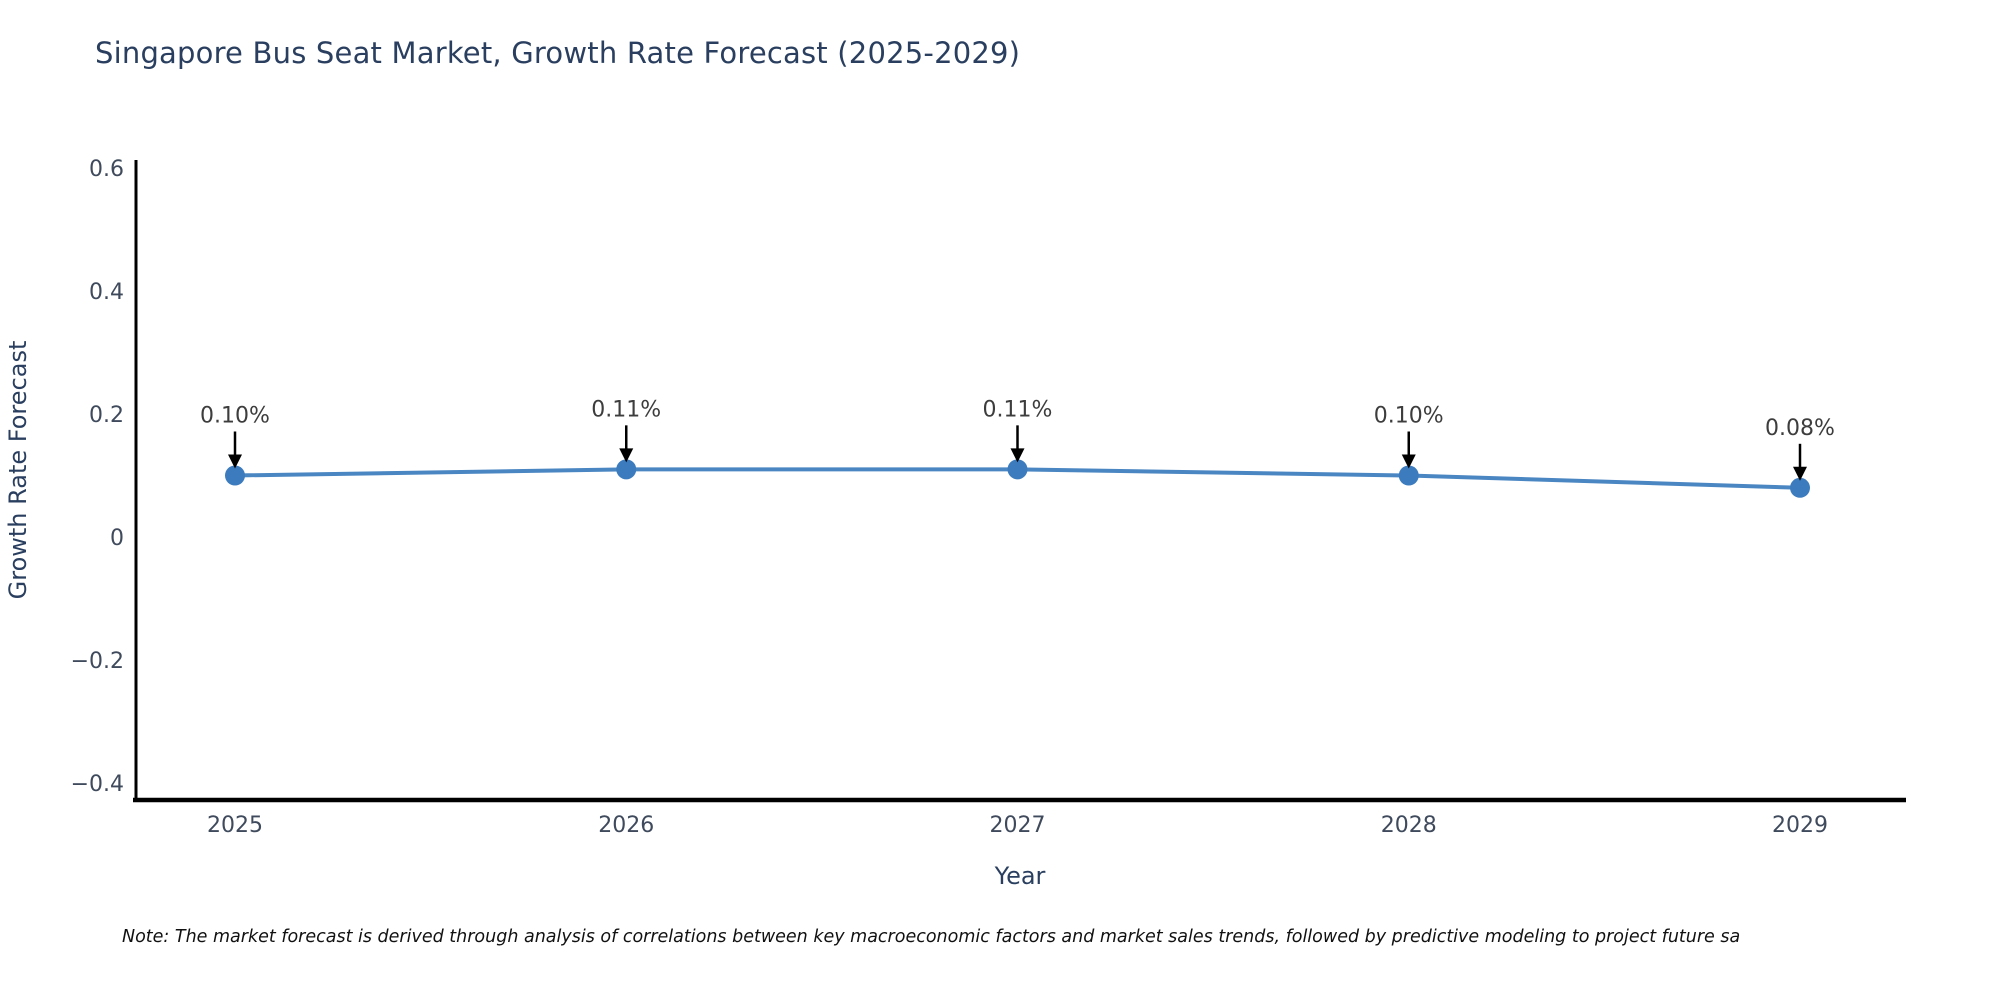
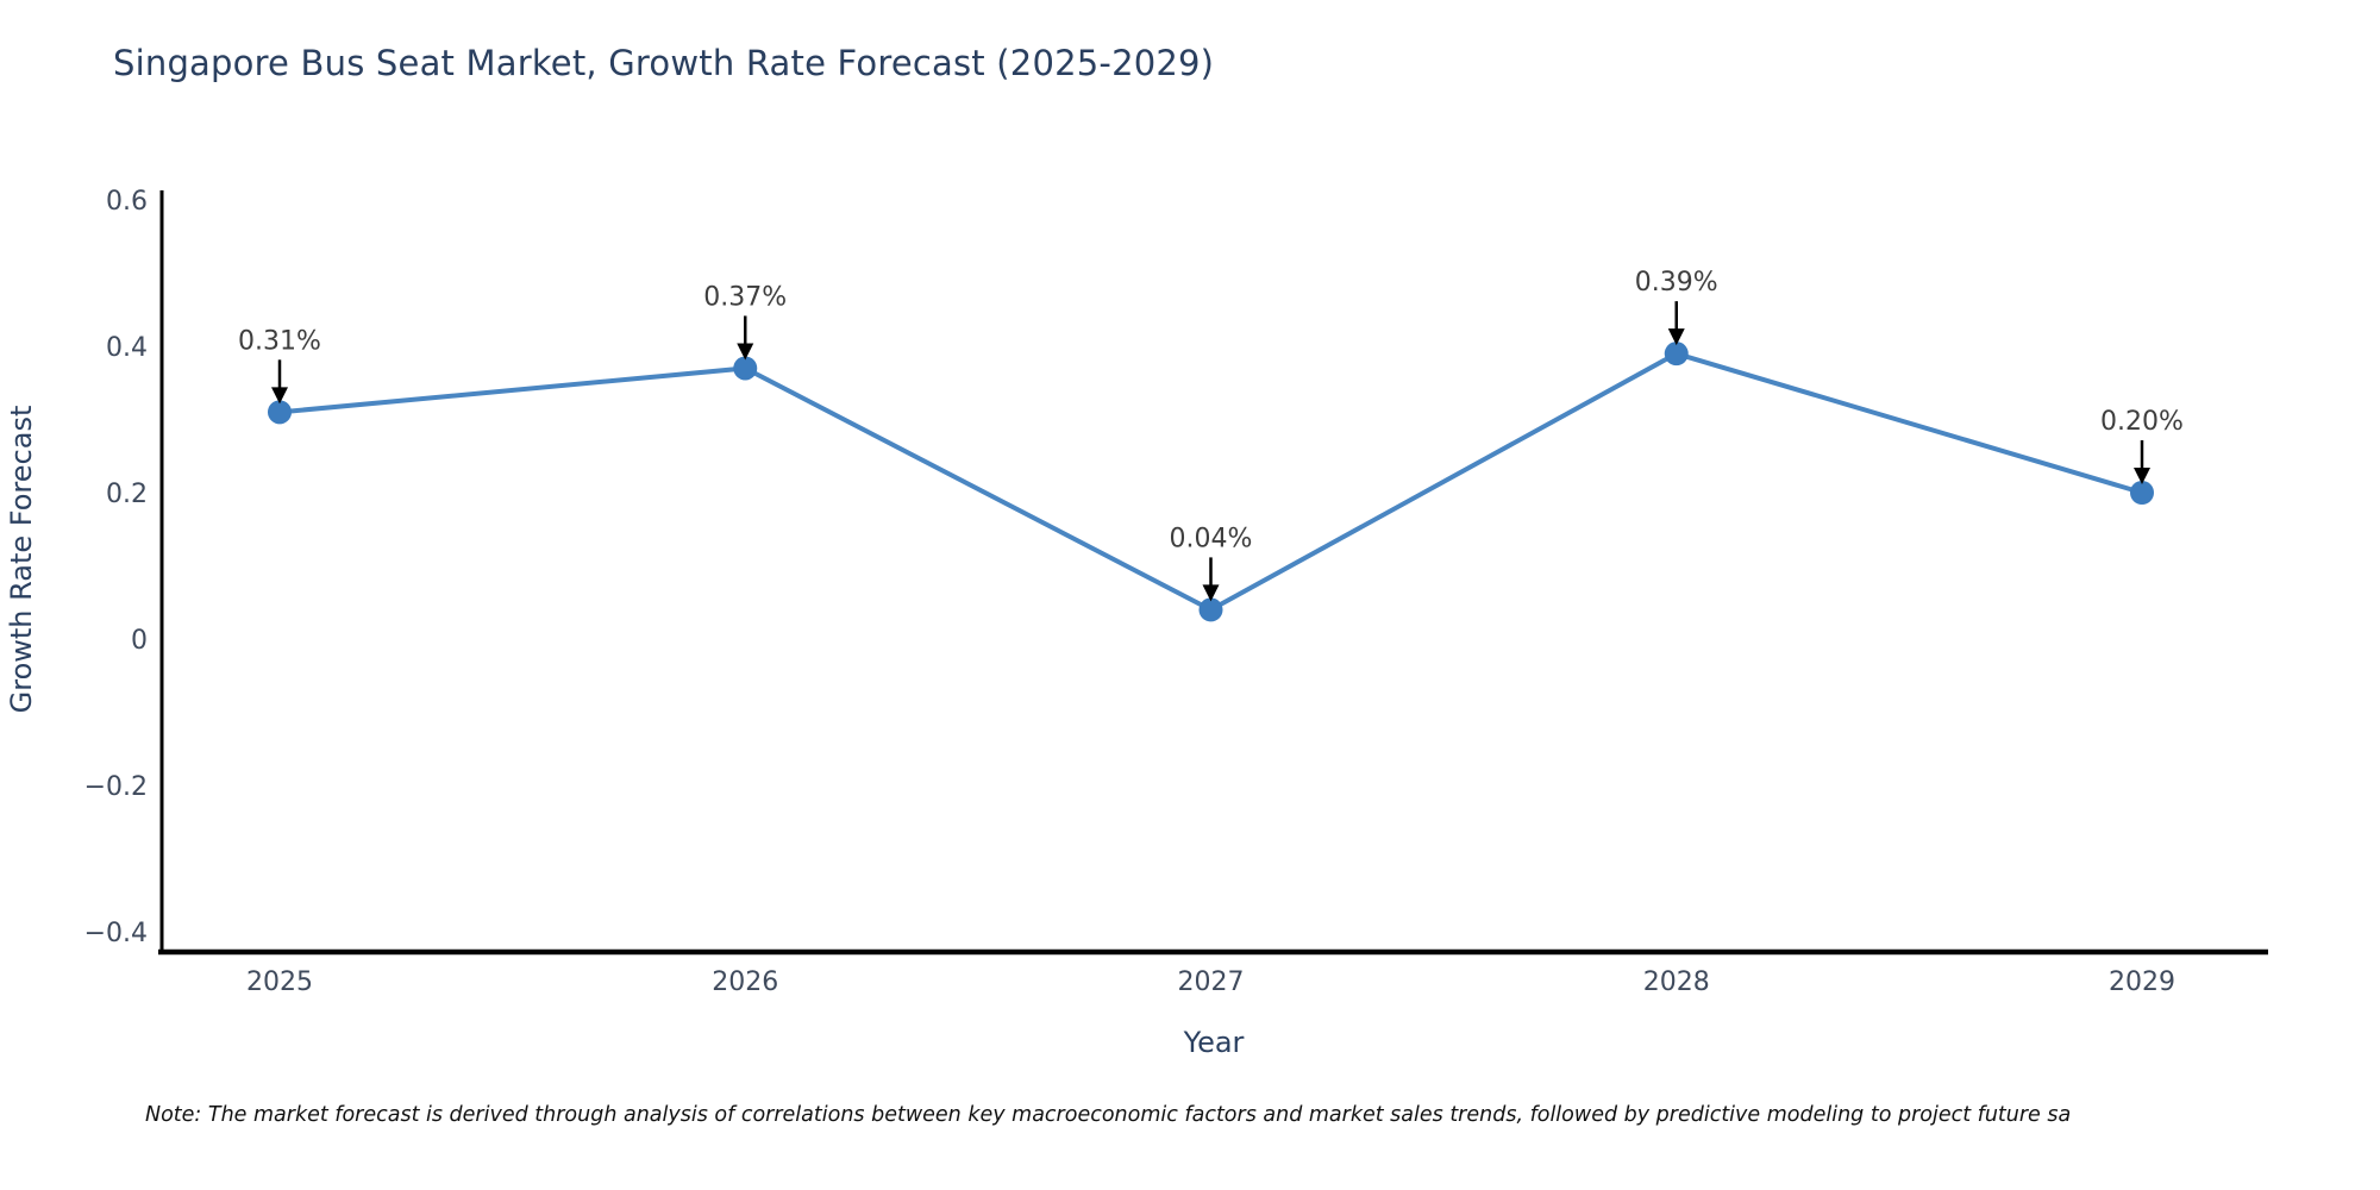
2025: 0.10% -> 0.31%
2026: 0.11% -> 0.37%
2027: 0.11% -> 0.04%
2028: 0.10% -> 0.39%
2029: 0.08% -> 0.20%
